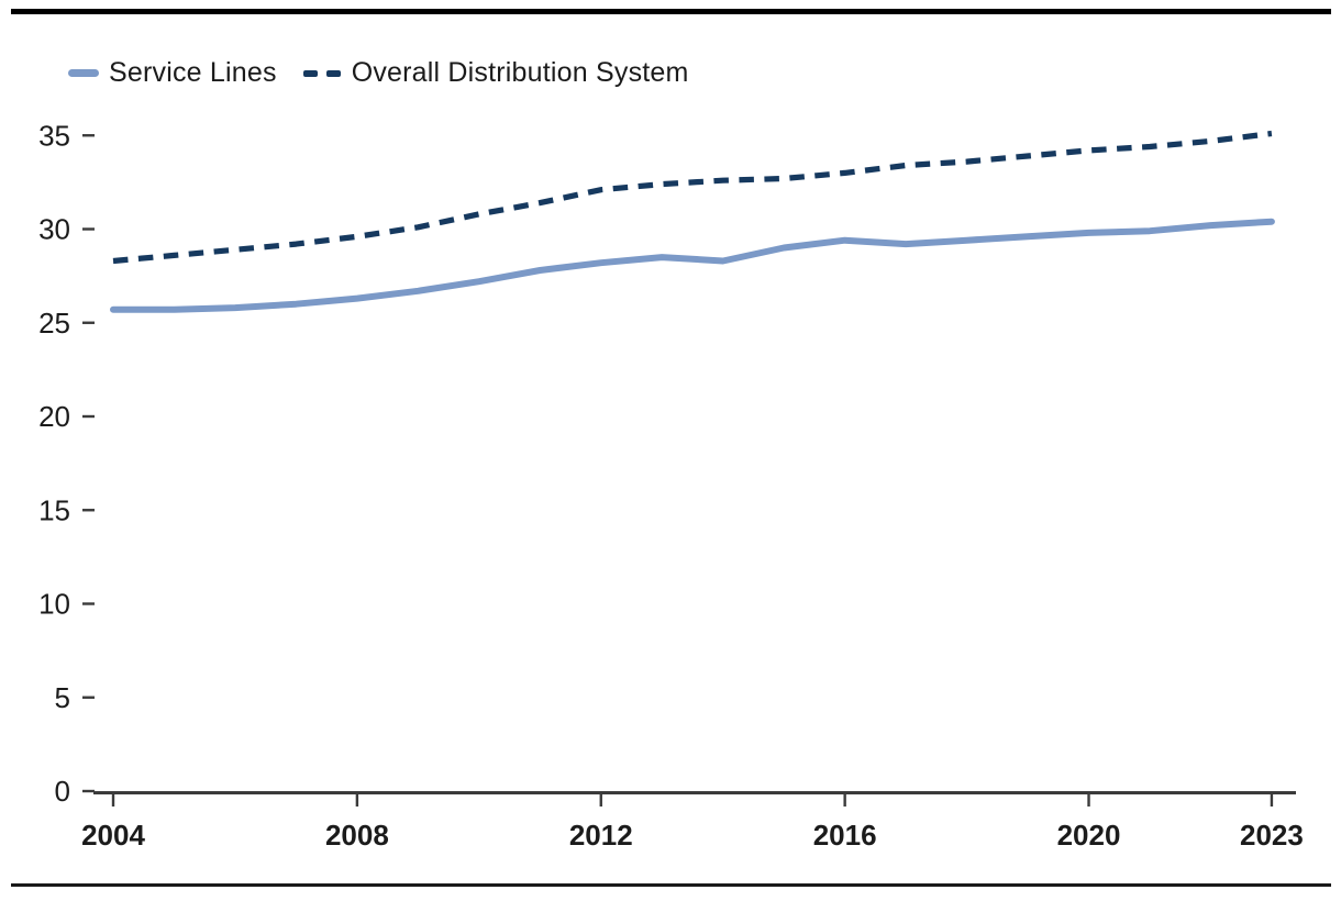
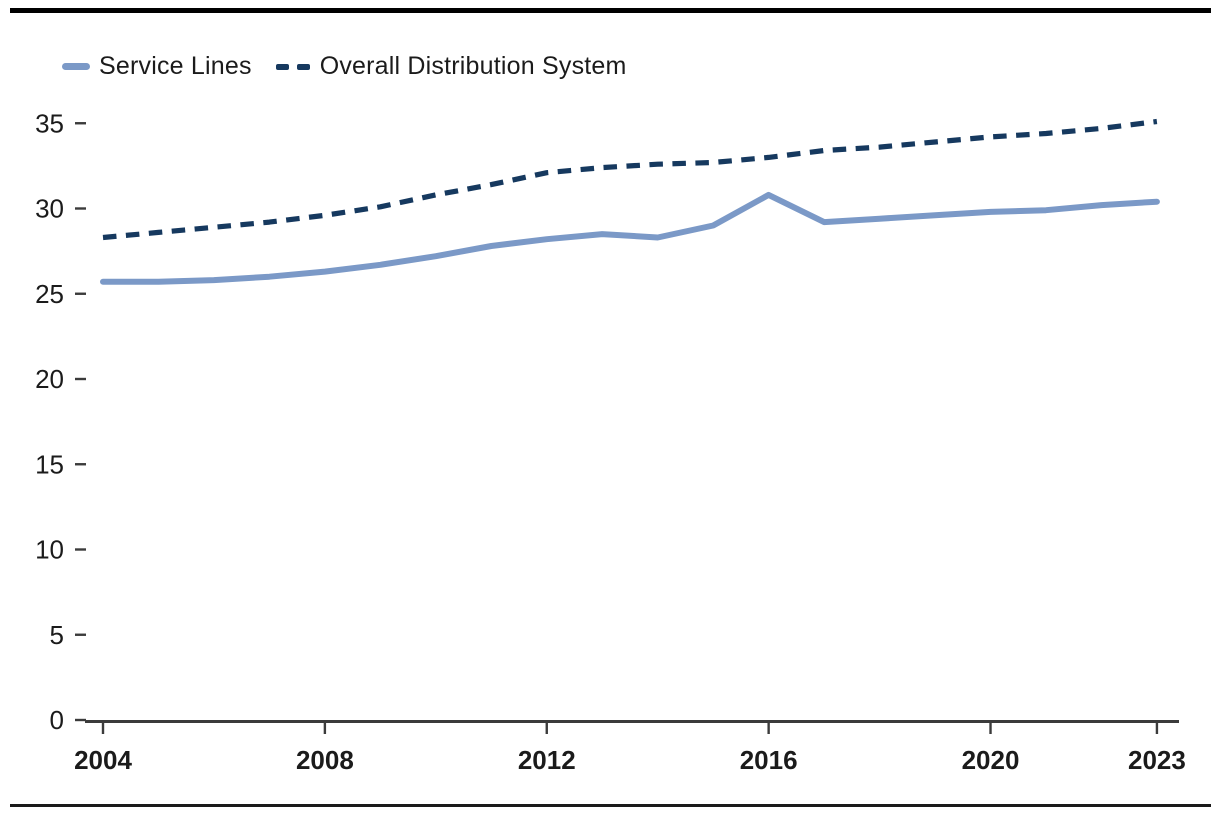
Service Lines/2016: 29.4 -> 30.8
